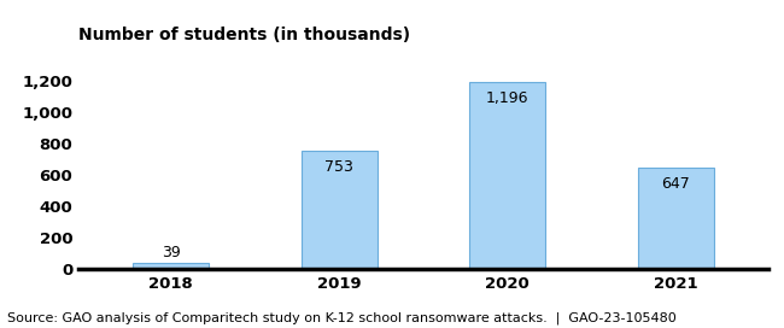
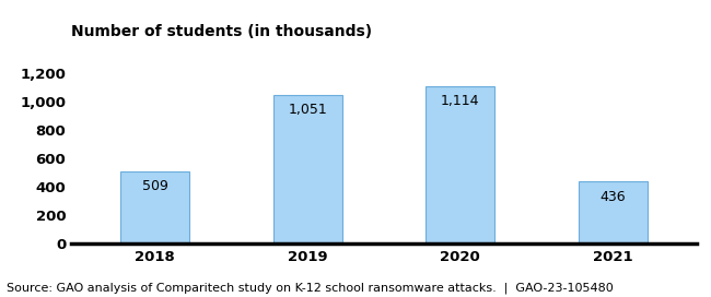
2018: 39 -> 509
2019: 753 -> 1,051
2020: 1,196 -> 1,114
2021: 647 -> 436
